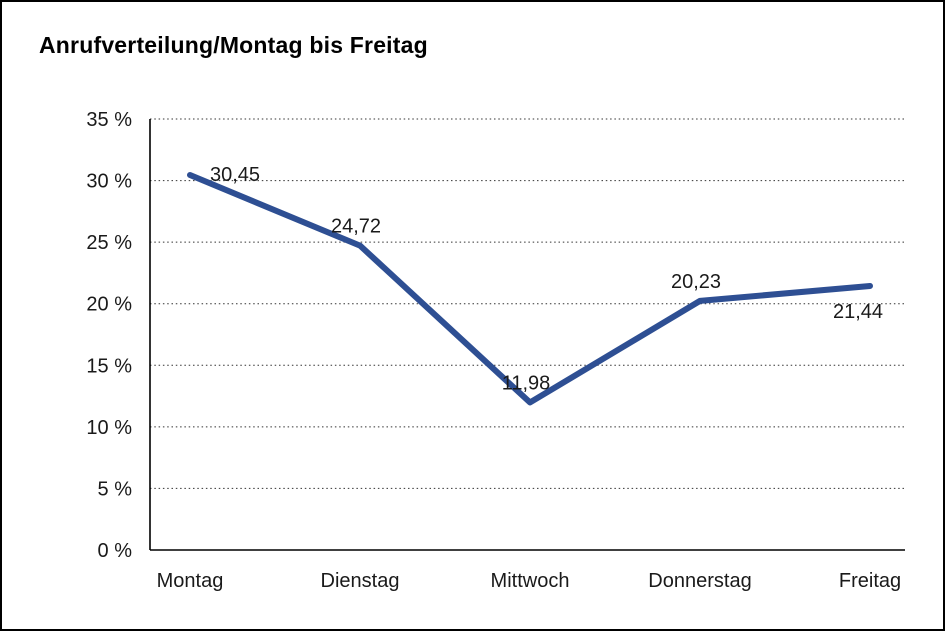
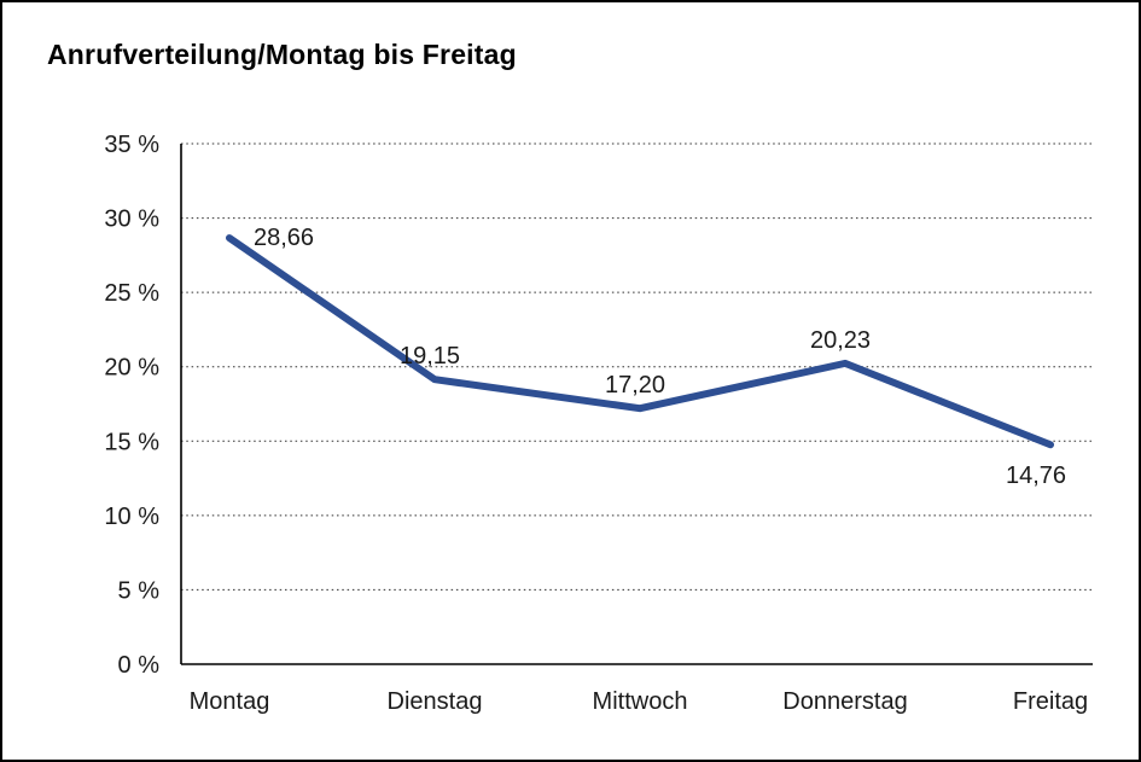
Montag: 30,45 -> 28,66
Dienstag: 24,72 -> 19,15
Mittwoch: 11,98 -> 17,20
Freitag: 21,44 -> 14,76
